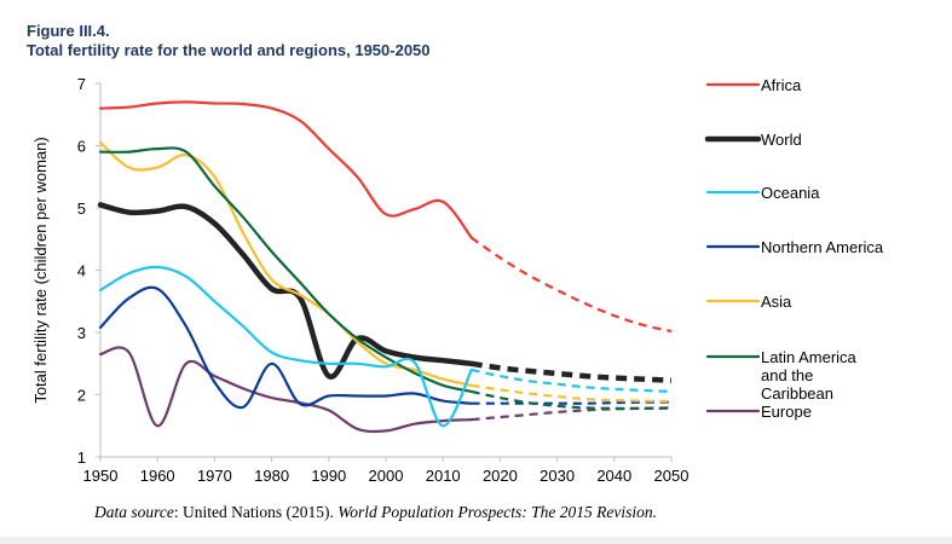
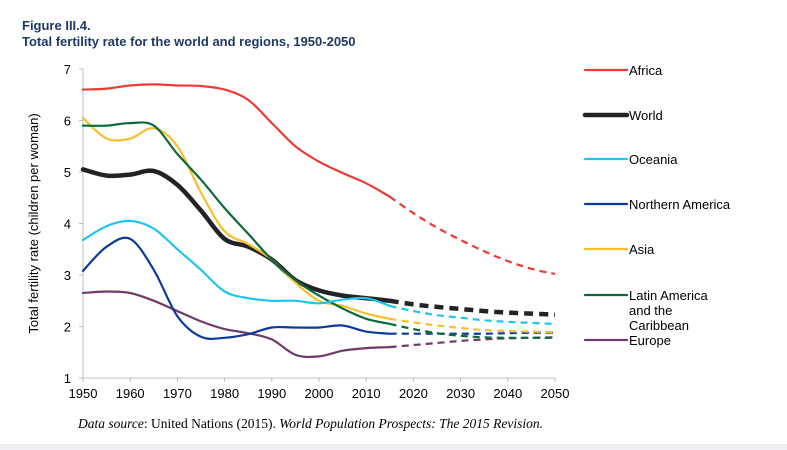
Europe/1960: 1.5 -> 2.6
Northern America/1980: 2.5 -> 1.8
World/1990: 2.3 -> 3.3
Africa/2000: 4.9 -> 5.2
Africa/2010: 5.1 -> 4.8
Oceania/2010: 1.5 -> 2.5
